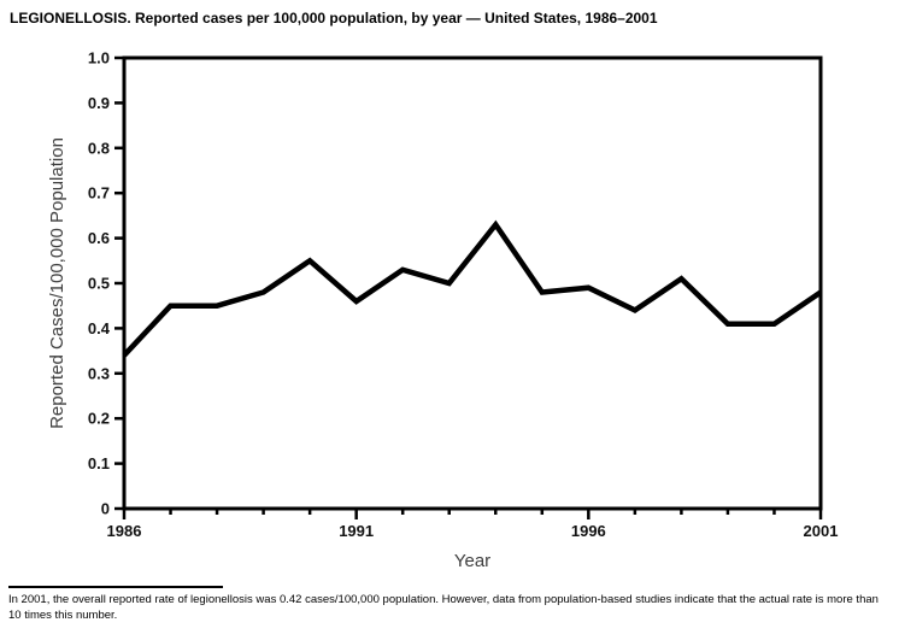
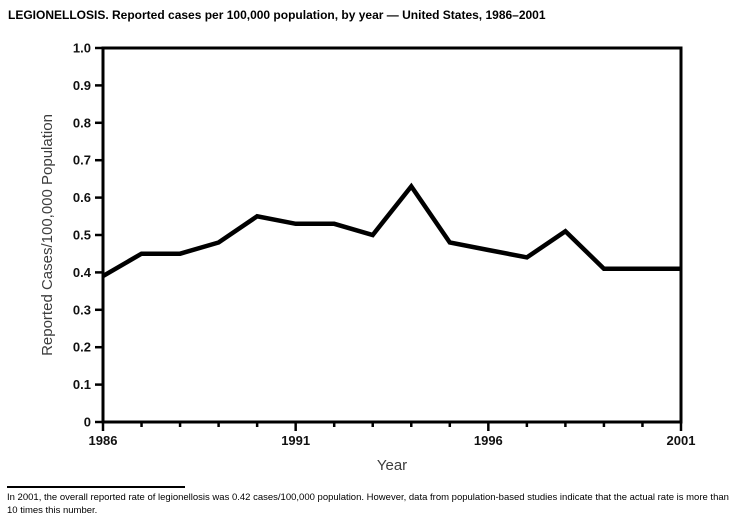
1986: 0.34 -> 0.39
1991: 0.46 -> 0.53
1996: 0.49 -> 0.46
2001: 0.48 -> 0.41
